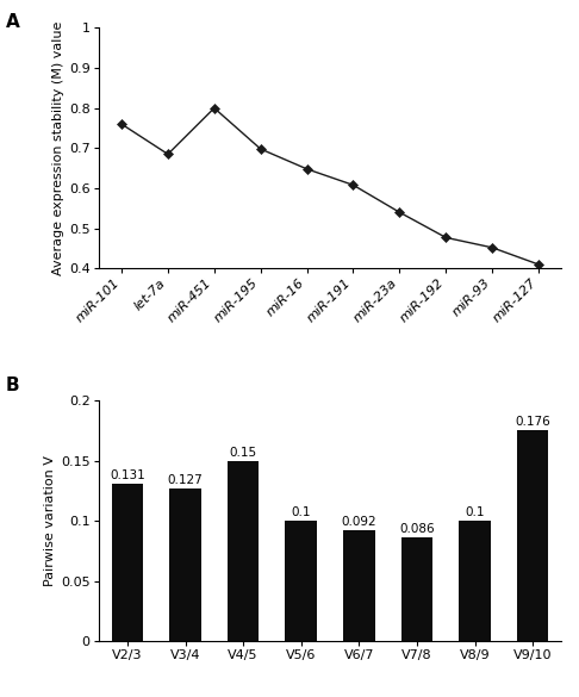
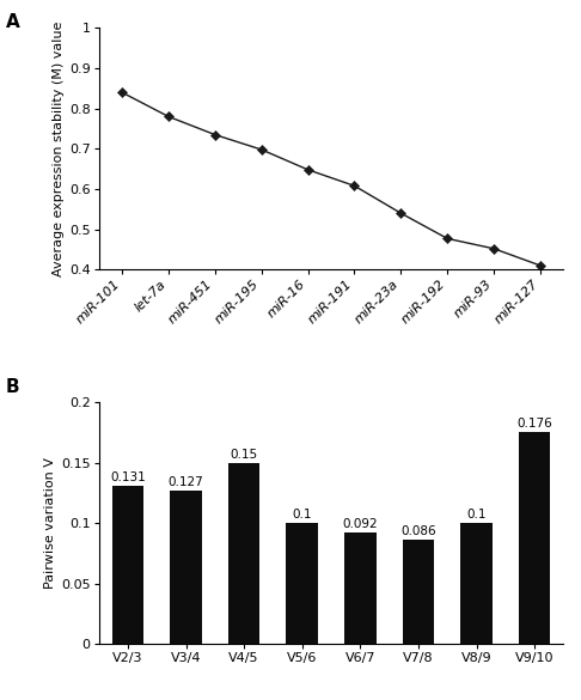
miR-101: 0.760 -> 0.840
let-7a: 0.685 -> 0.780
miR-451: 0.800 -> 0.735
